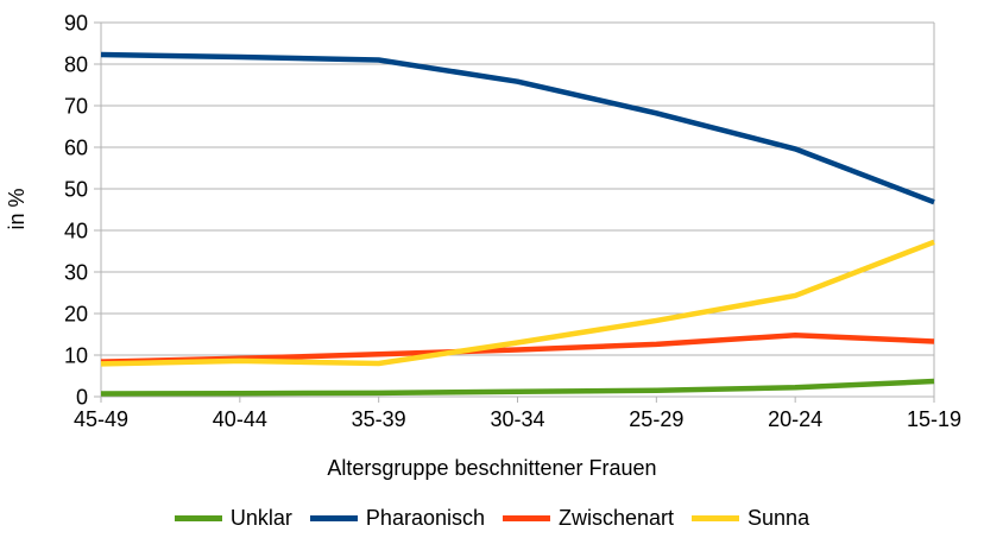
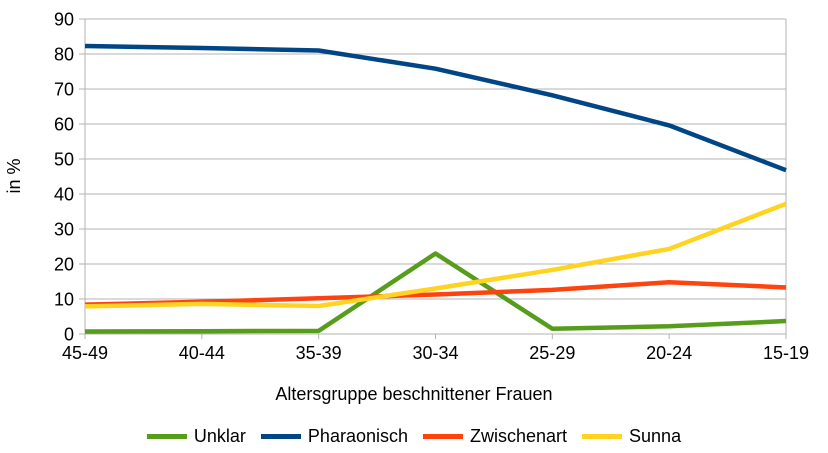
Unklar/30-34: 1 -> 23
